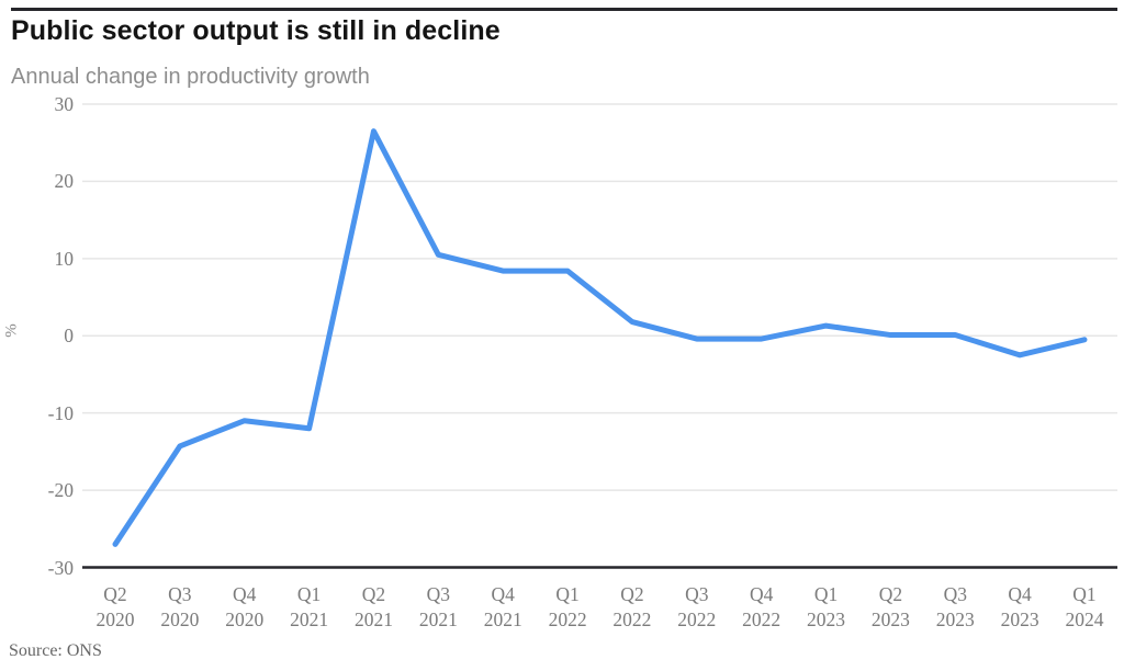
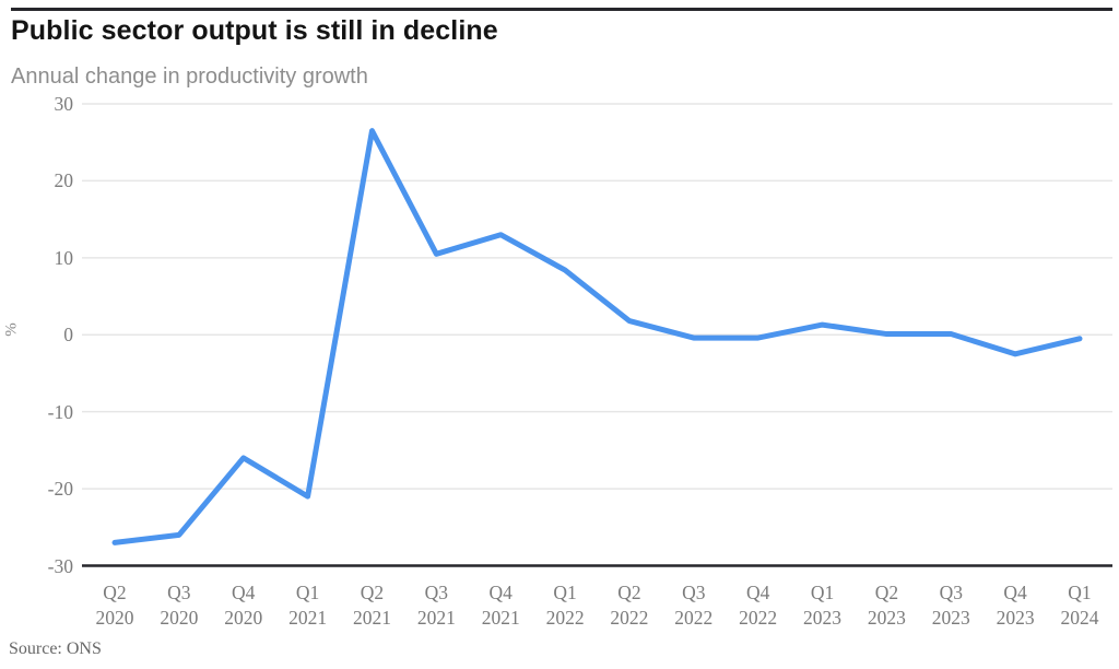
Q3 2020: -14 -> -26
Q4 2020: -11 -> -16
Q1 2021: -12 -> -21
Q4 2021: 8 -> 13
